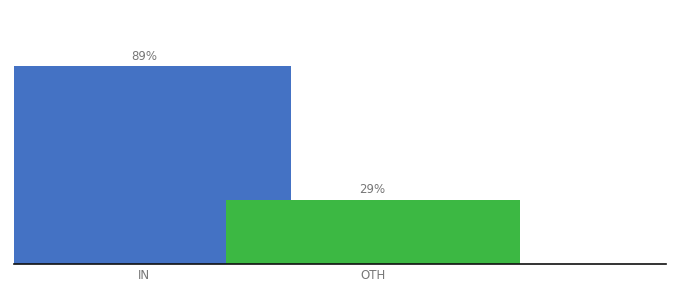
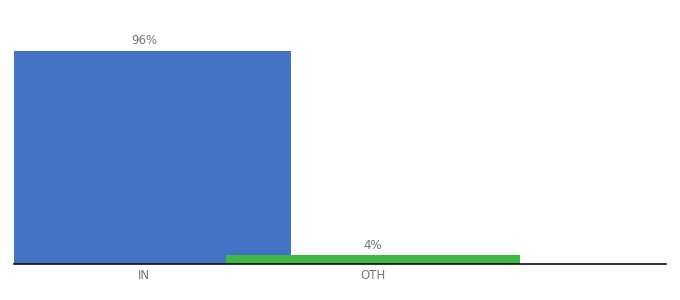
IN: 89% -> 96%
OTH: 29% -> 4%
